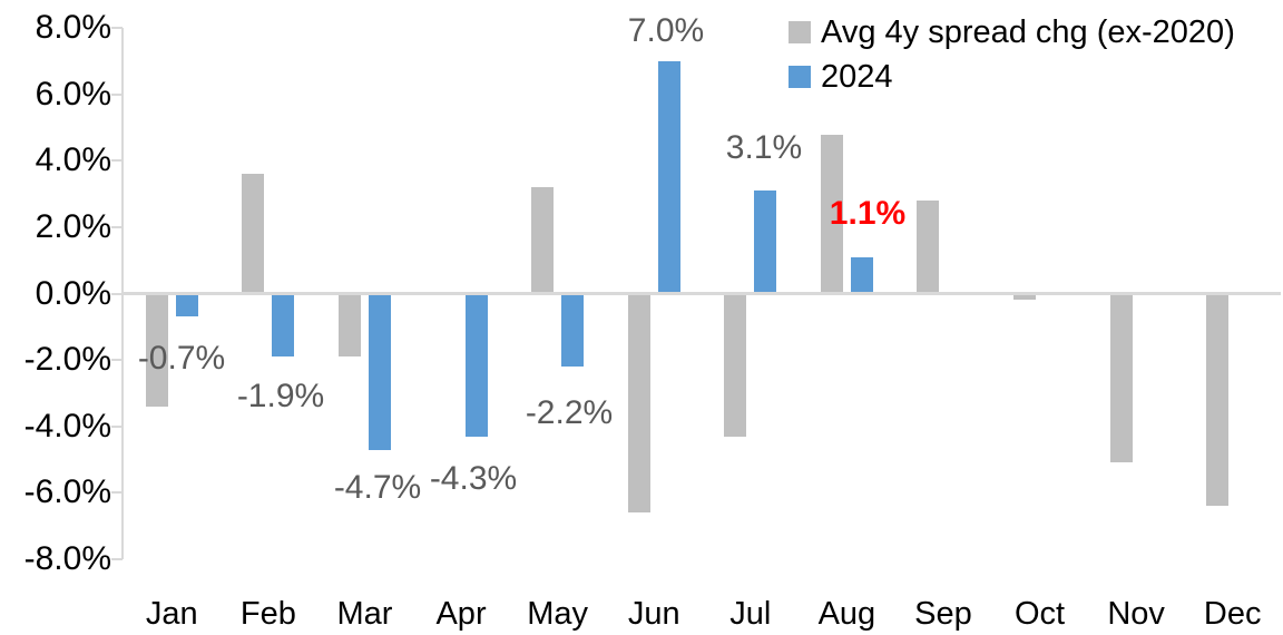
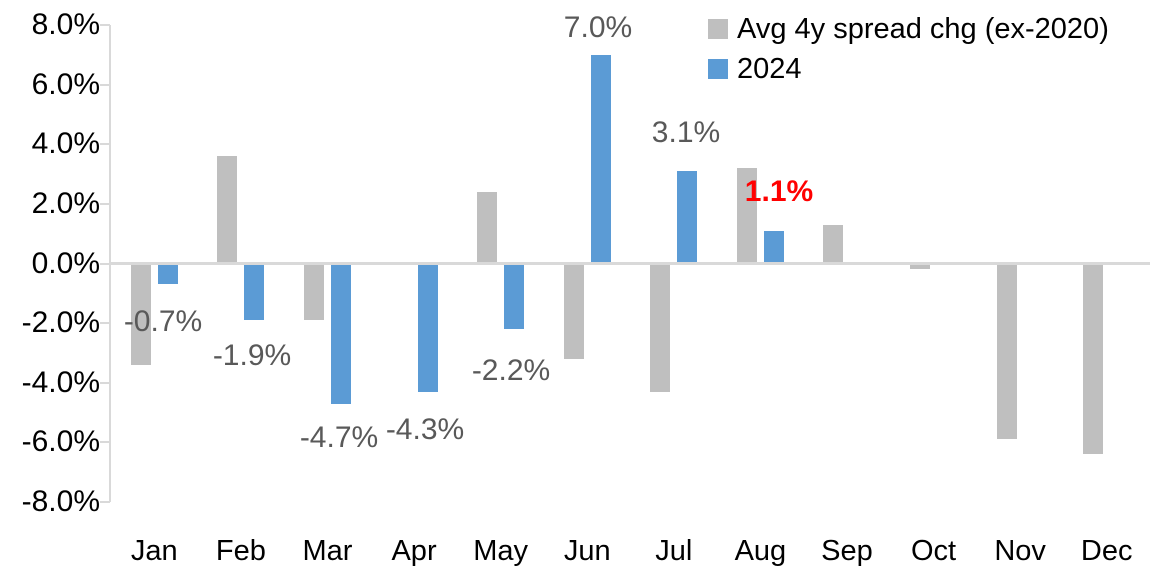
Avg 4y spread chg (ex-2020)/May: 3.2% -> 2.4%
Avg 4y spread chg (ex-2020)/Jun: -6.6% -> -3.2%
Avg 4y spread chg (ex-2020)/Aug: 4.8% -> 3.2%
Avg 4y spread chg (ex-2020)/Sep: 2.8% -> 1.3%
Avg 4y spread chg (ex-2020)/Nov: -5.1% -> -5.9%
